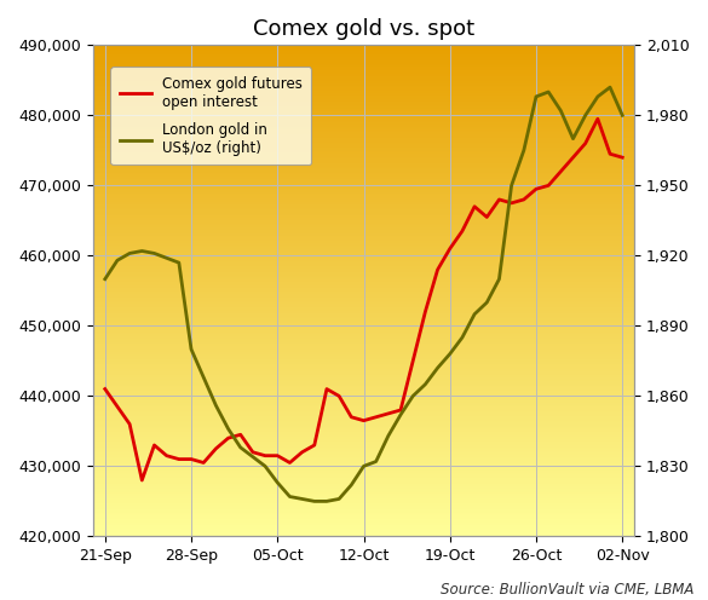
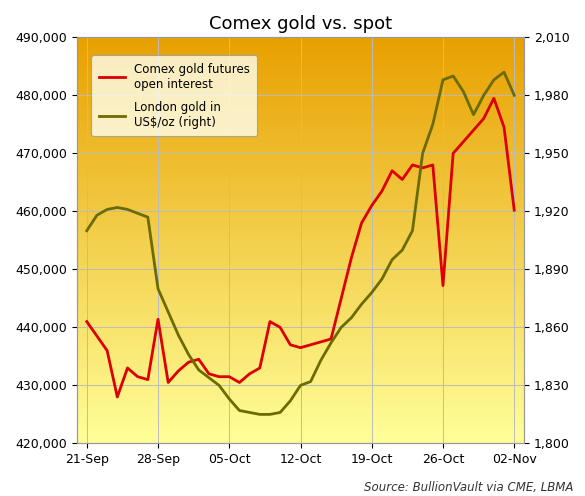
Comex gold futures open interest/28-Sep: 431,000 -> 441,400
Comex gold futures open interest/26-Oct: 469,500 -> 447,200
Comex gold futures open interest/02-Nov: 474,000 -> 460,200
